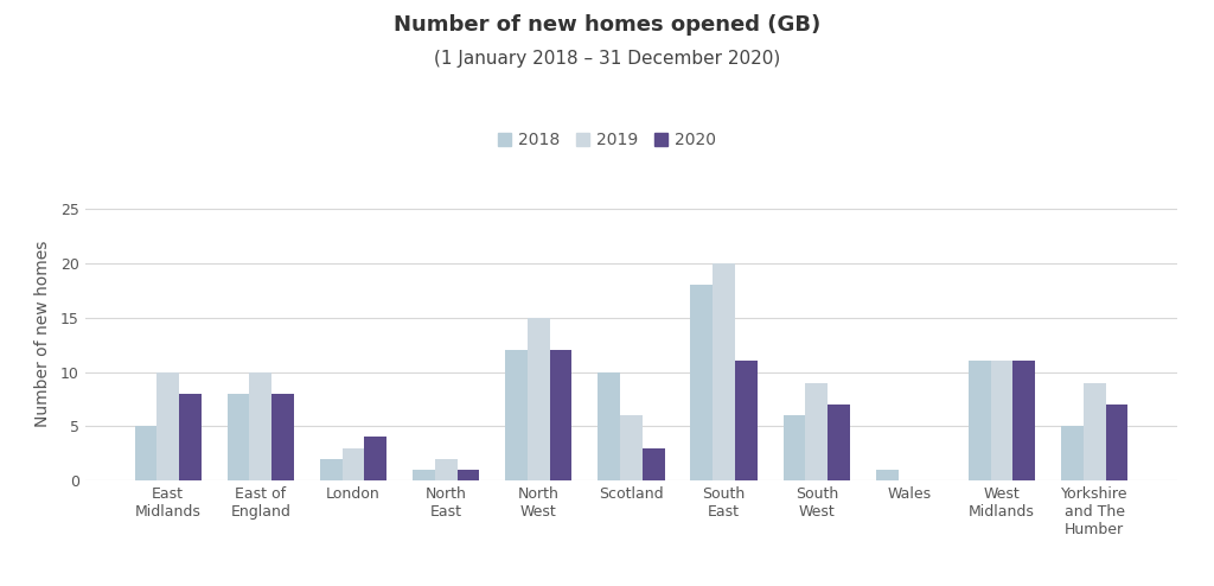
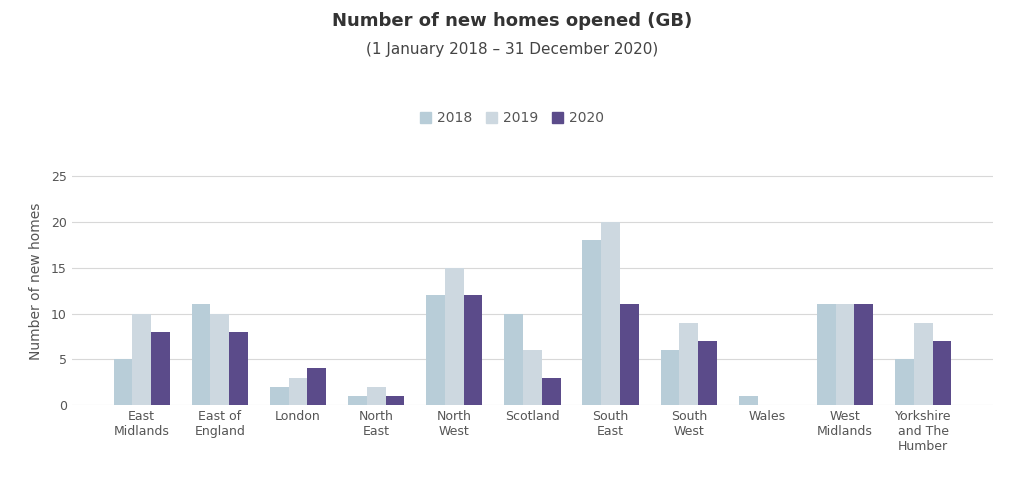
2018/East of England: 8 -> 11
